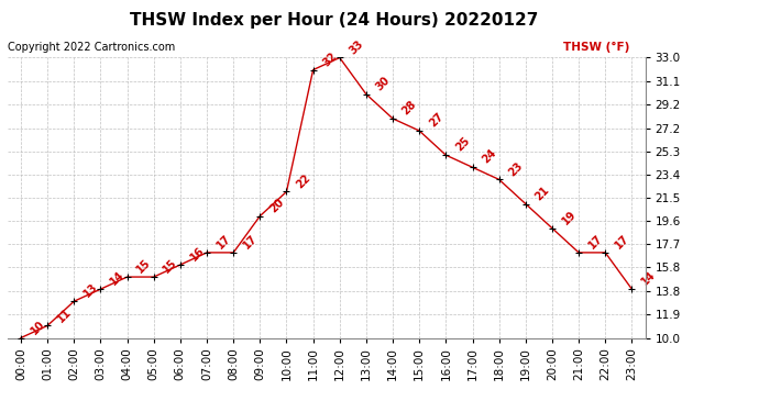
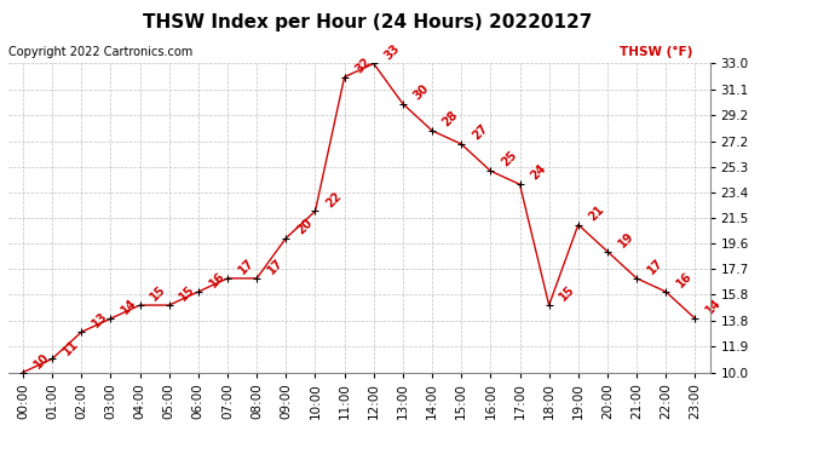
18:00: 23 -> 15
22:00: 17 -> 16
